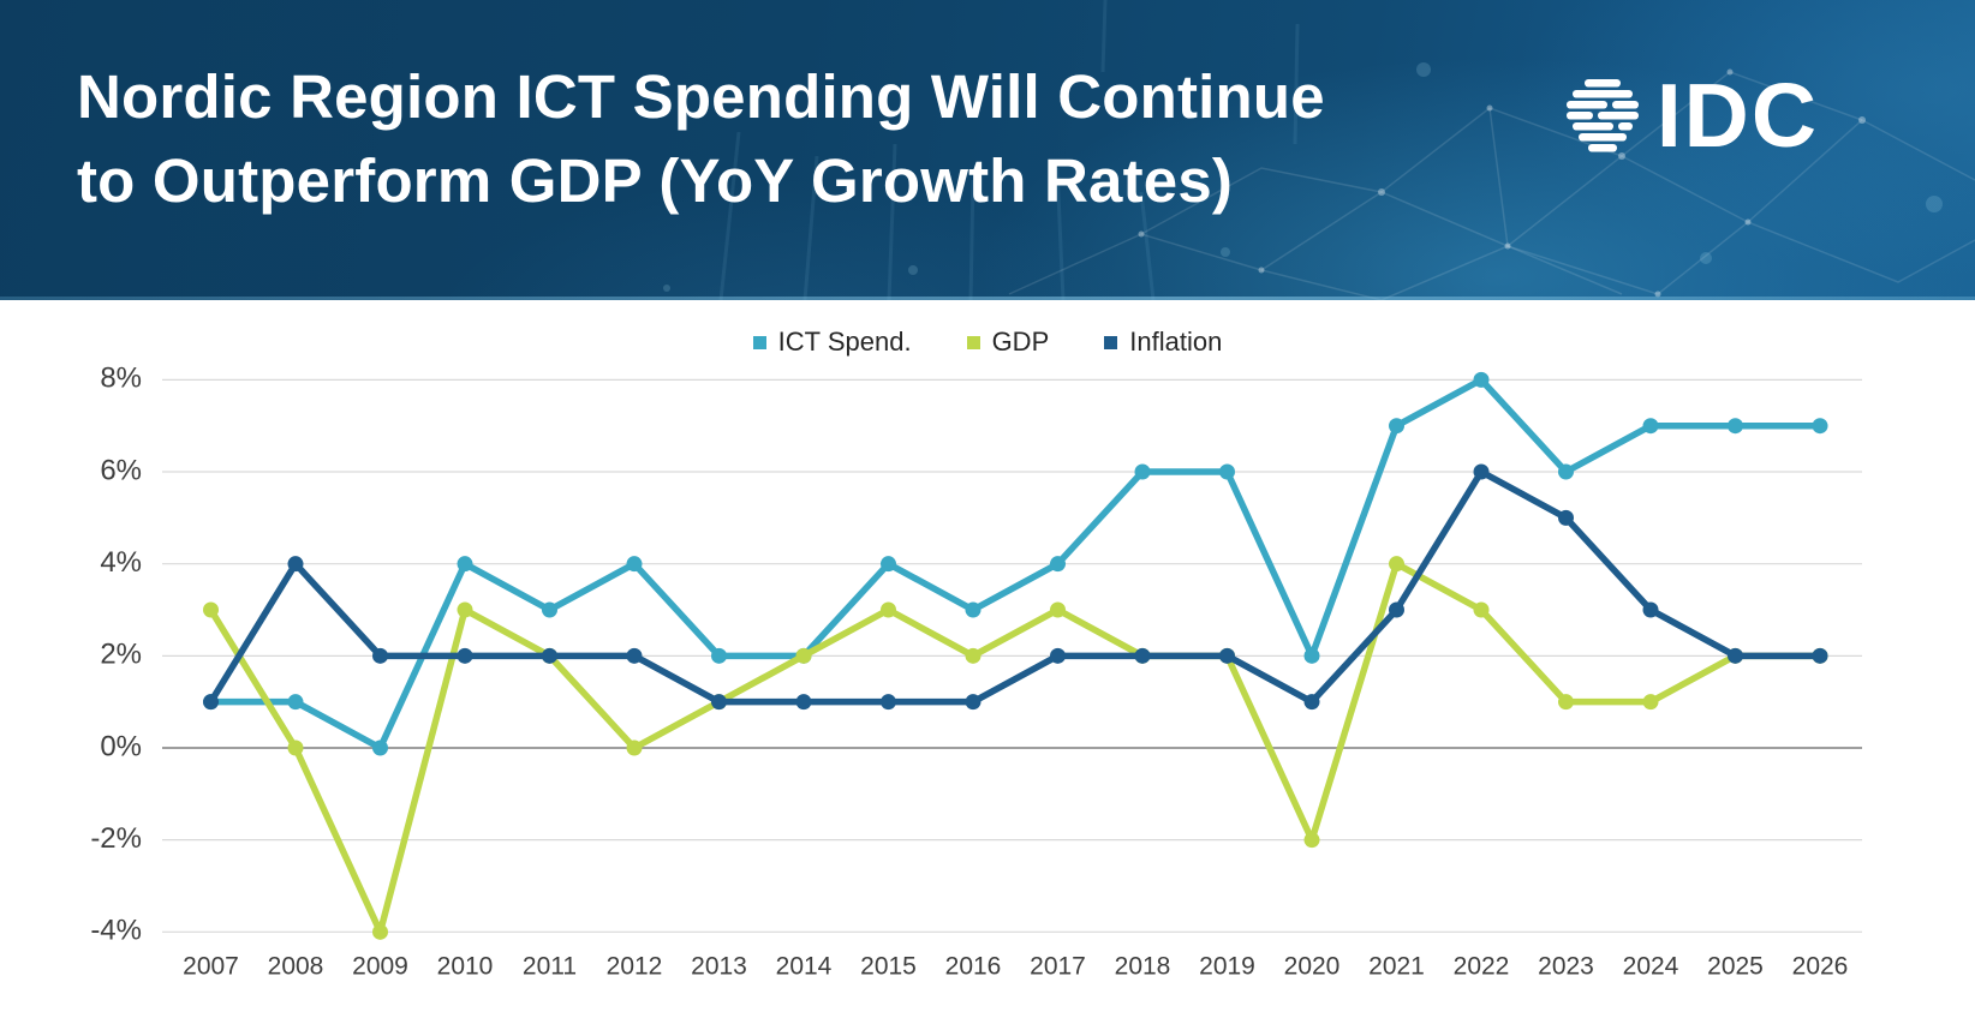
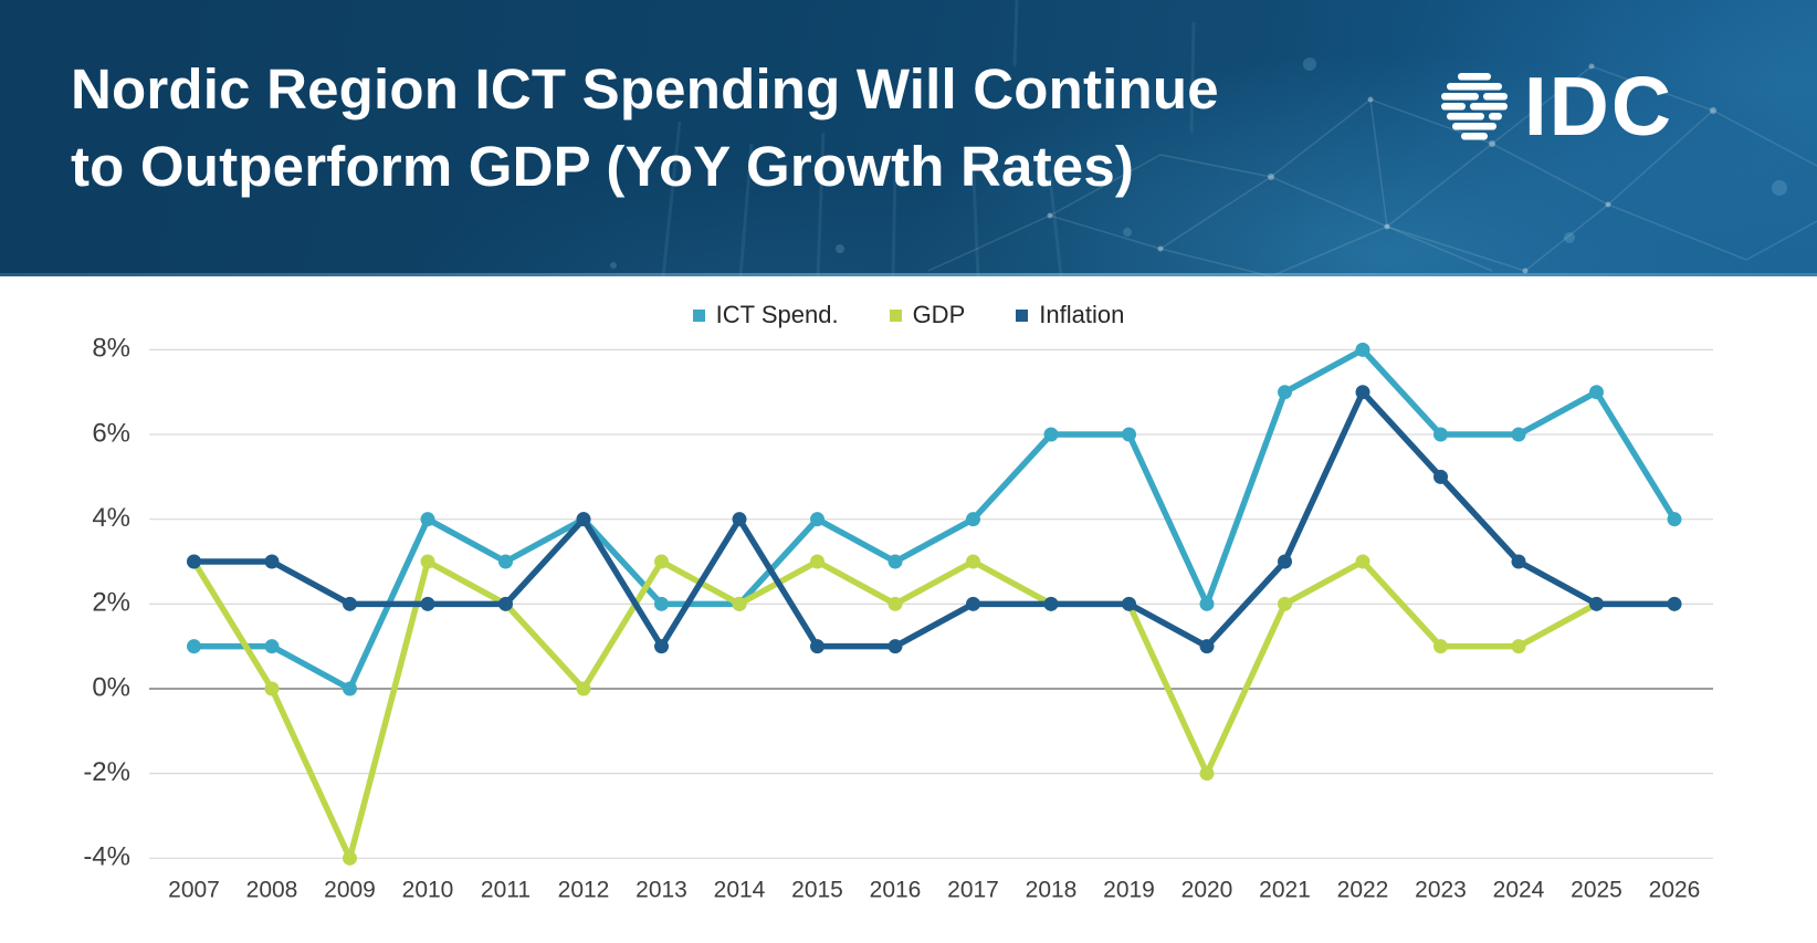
Inflation/2007: 1% -> 3%
Inflation/2008: 4% -> 3%
Inflation/2012: 2% -> 4%
GDP/2013: 1% -> 3%
Inflation/2014: 1% -> 4%
GDP/2021: 4% -> 2%
Inflation/2022: 6% -> 7%
ICT Spend./2024: 7% -> 6%
ICT Spend./2026: 7% -> 4%
